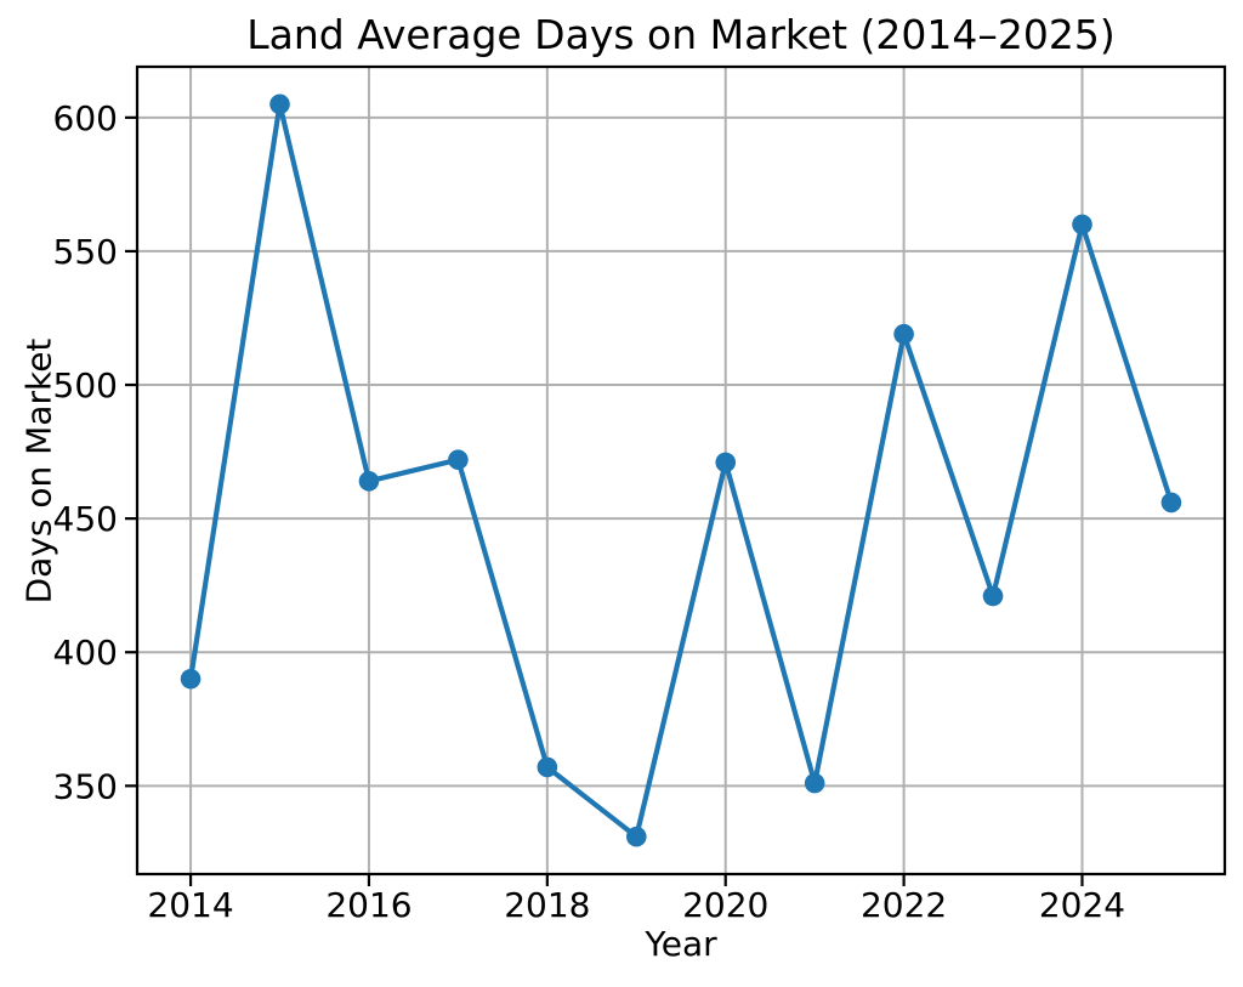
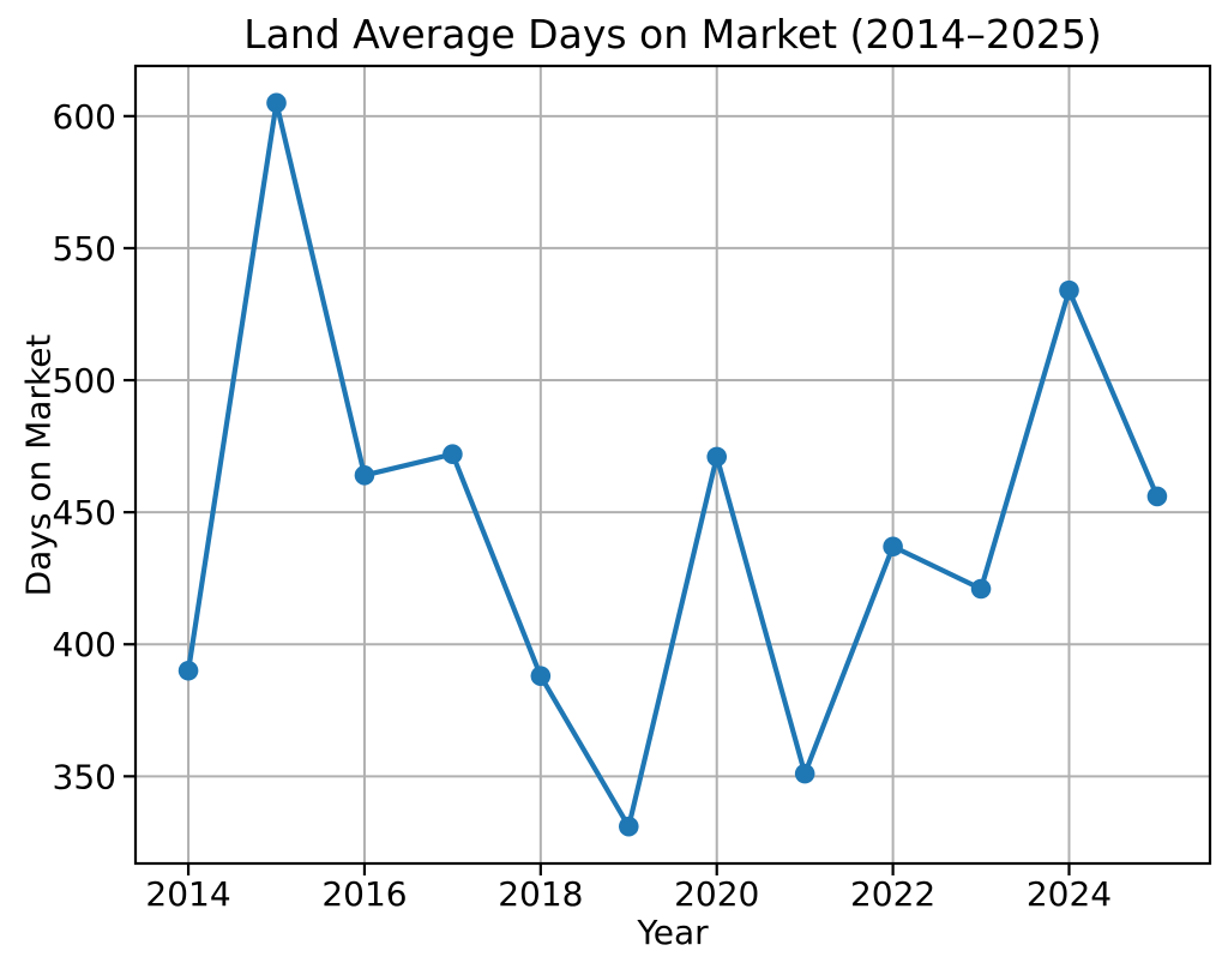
2018: 357 -> 388
2022: 519 -> 437
2024: 560 -> 534
